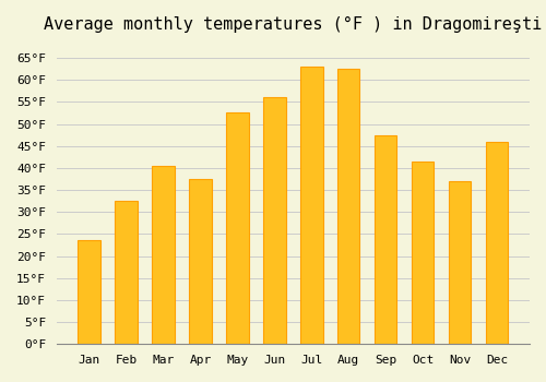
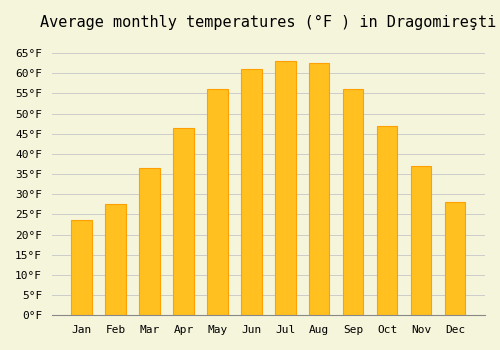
Feb: 32.5°F -> 27.5°F
Mar: 40.5°F -> 36.5°F
Apr: 37.5°F -> 46.5°F
May: 52.5°F -> 56.0°F
Jun: 56.0°F -> 61.0°F
Sep: 47.5°F -> 56.0°F
Oct: 41.5°F -> 47.0°F
Dec: 46.0°F -> 28.0°F
